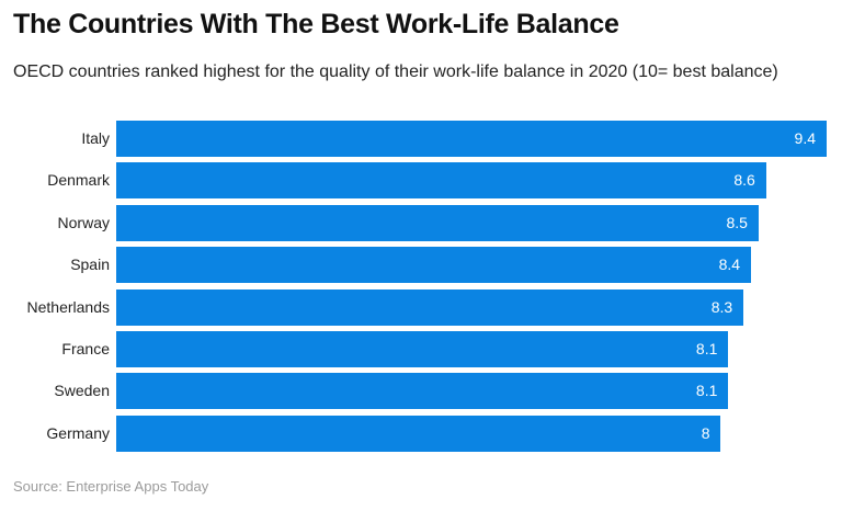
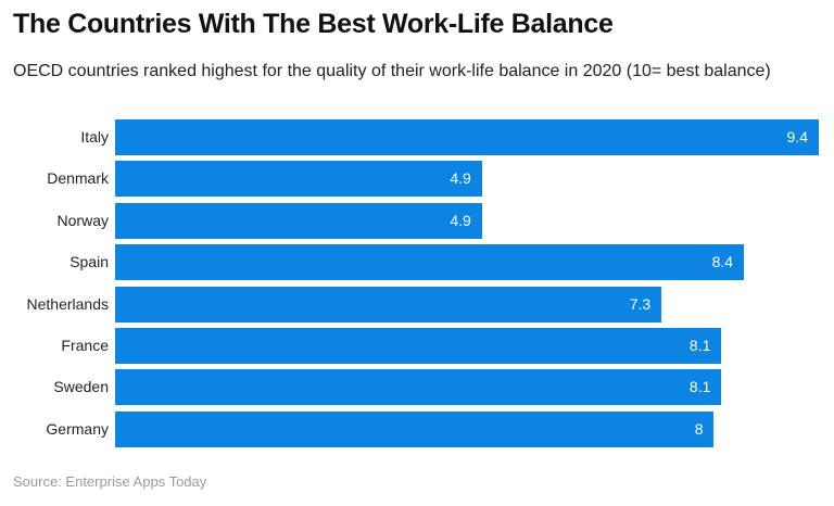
Denmark: 8.6 -> 4.9
Norway: 8.5 -> 4.9
Netherlands: 8.3 -> 7.3
